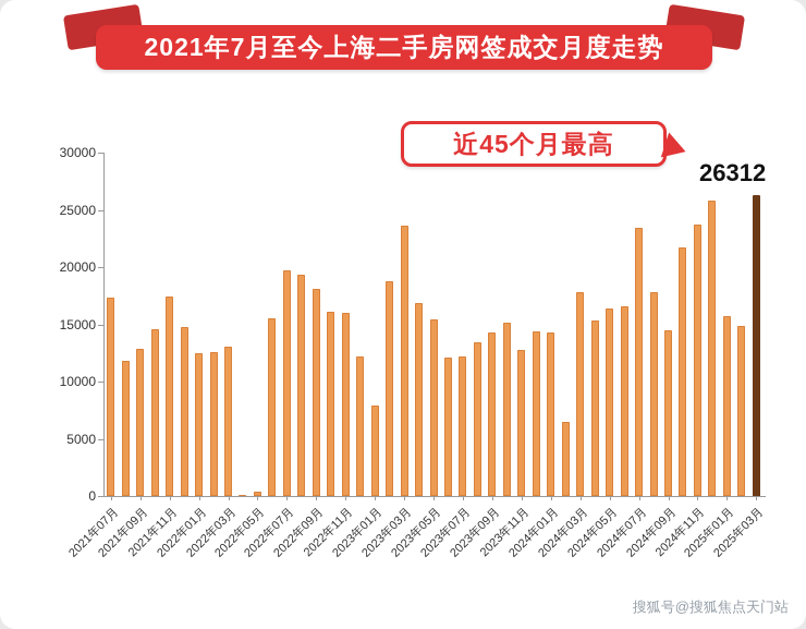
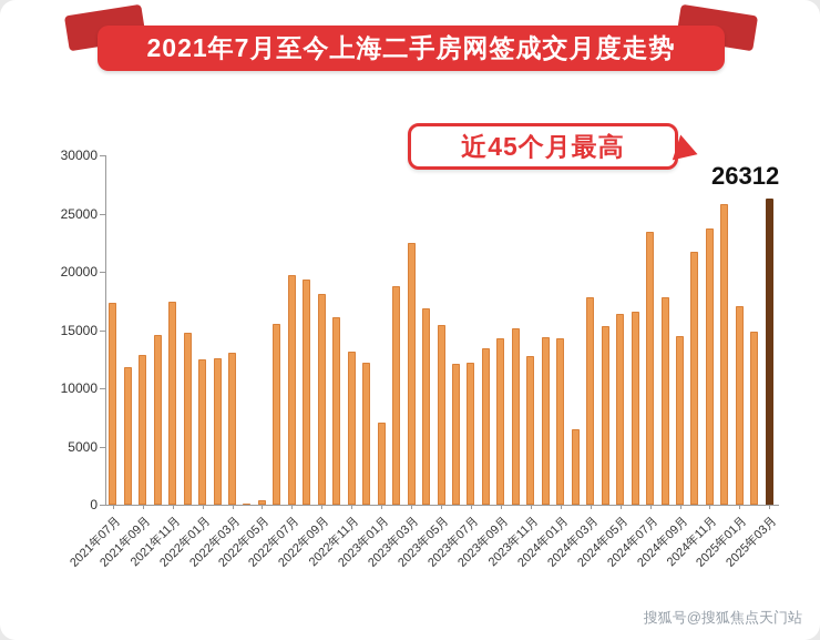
2022年11月: 16000 -> 13100
2023年01月: 7900 -> 7000
2023年03月: 23600 -> 22500
2025年01月: 15700 -> 17000
